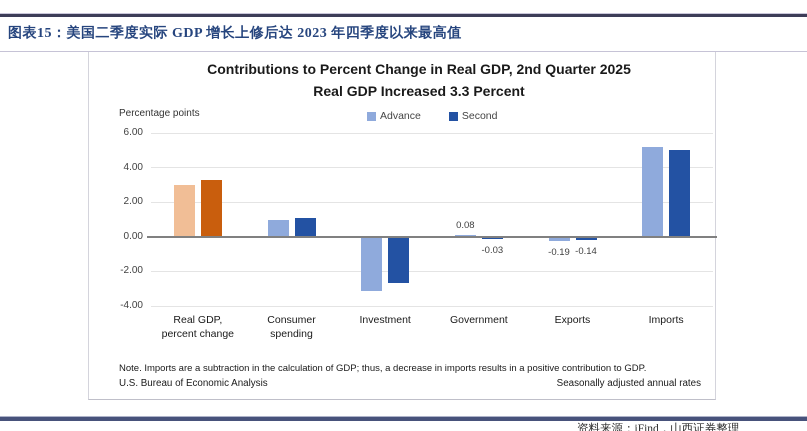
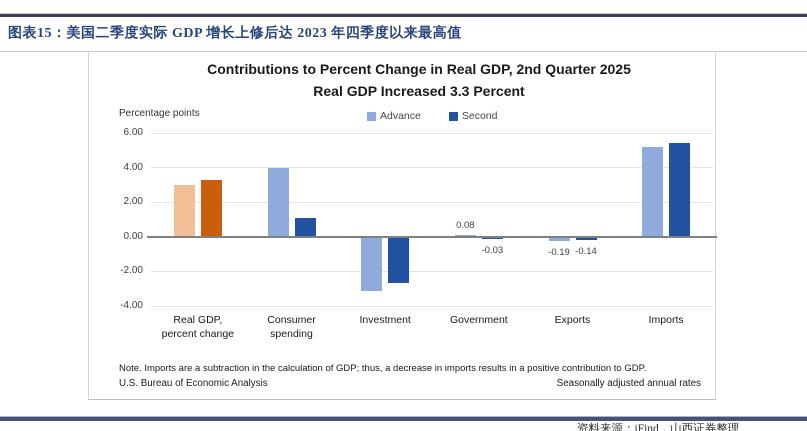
Advance/Consumer spending: 1.0 -> 4.0
Second/Imports: 5.0 -> 5.4
